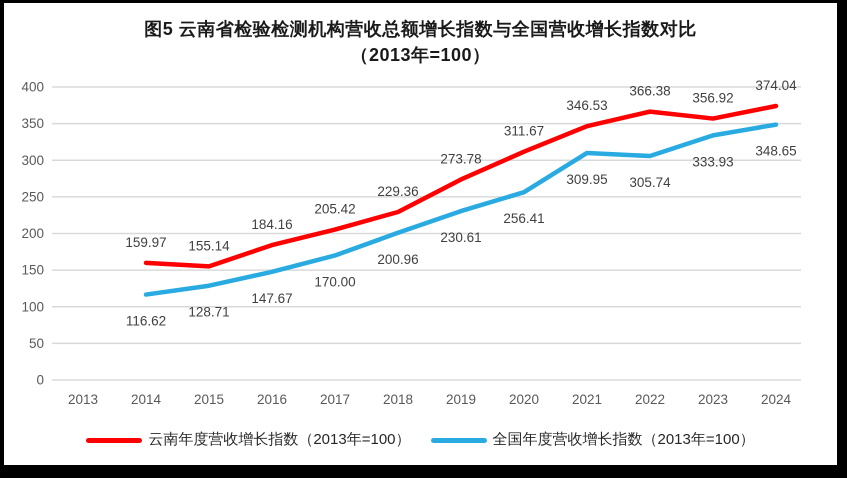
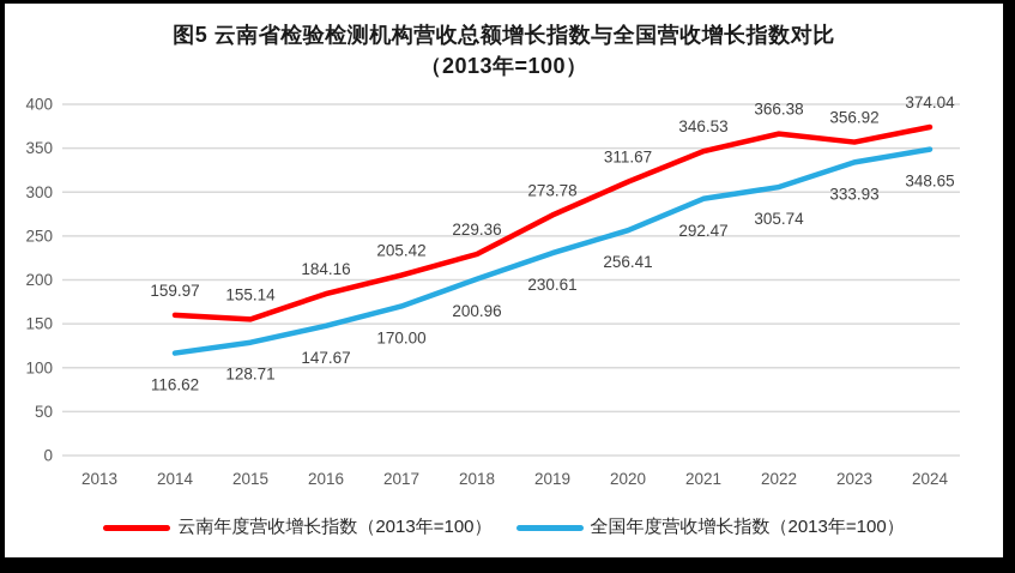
全国年度营收增长指数（2013年=100）/2021: 309.95 -> 292.47
